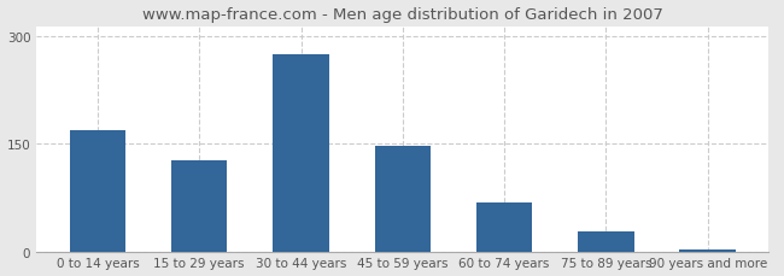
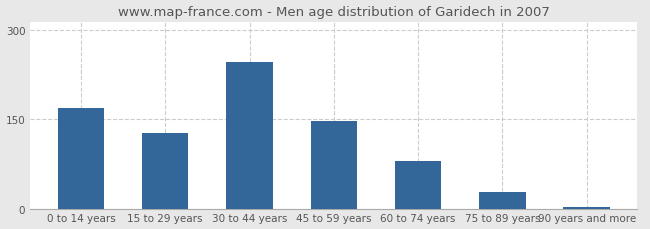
30 to 44 years: 275 -> 246
60 to 74 years: 68 -> 80
